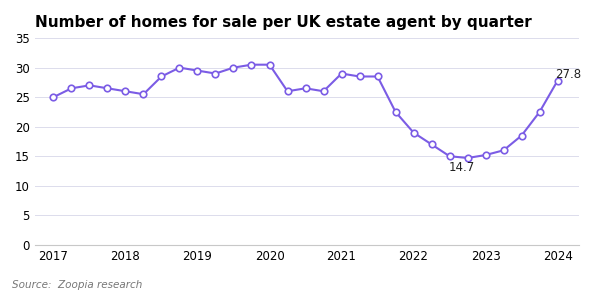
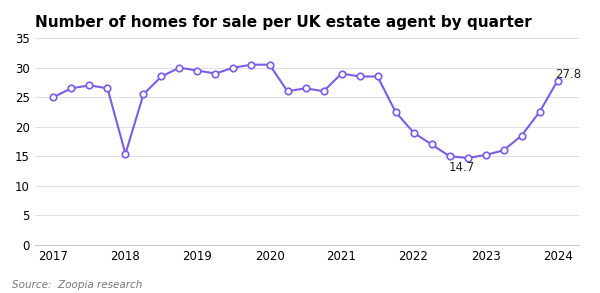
2018: 26.0 -> 15.4
